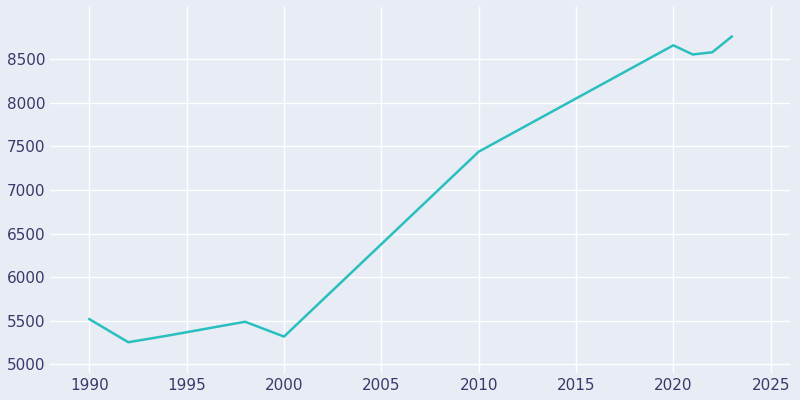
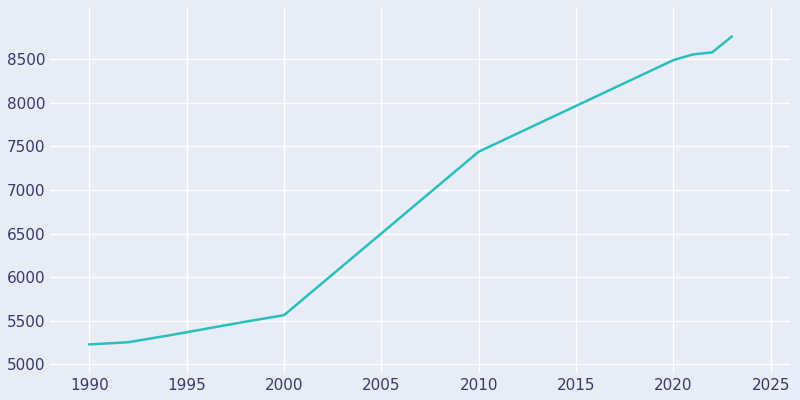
1990: 5520 -> 5230
2000: 5320 -> 5560
2020: 8660 -> 8490
